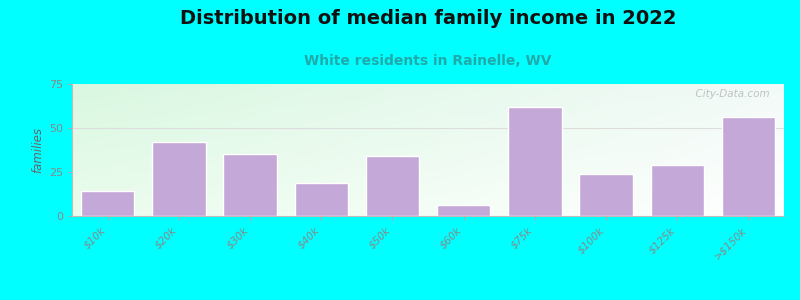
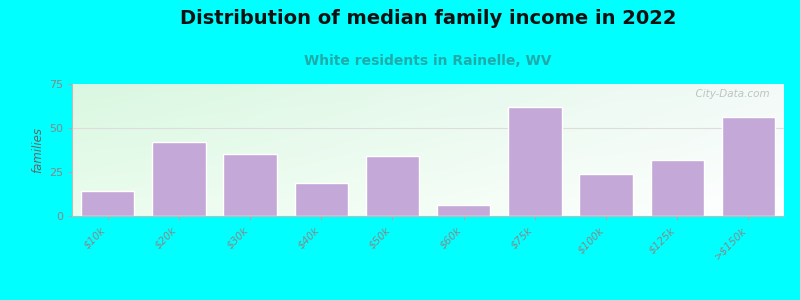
$125k: 29 -> 32
